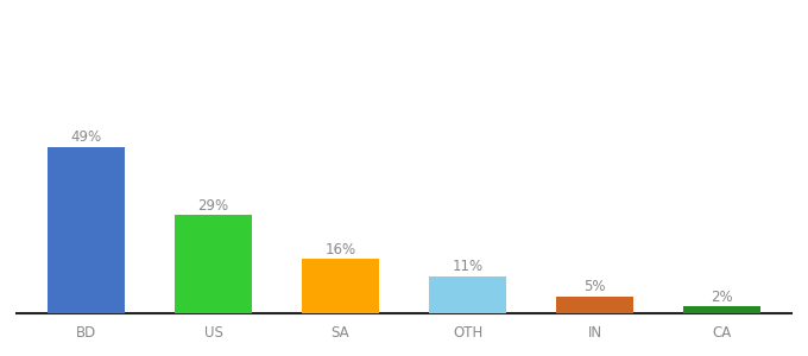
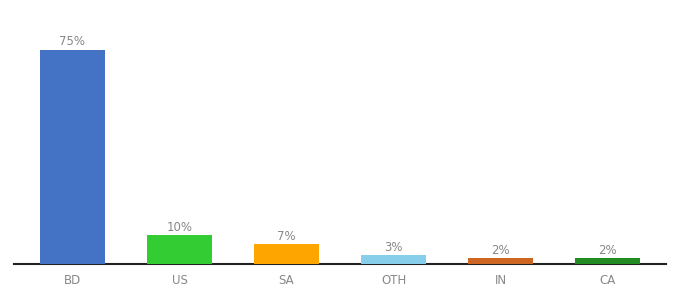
BD: 49% -> 75%
US: 29% -> 10%
SA: 16% -> 7%
OTH: 11% -> 3%
IN: 5% -> 2%
